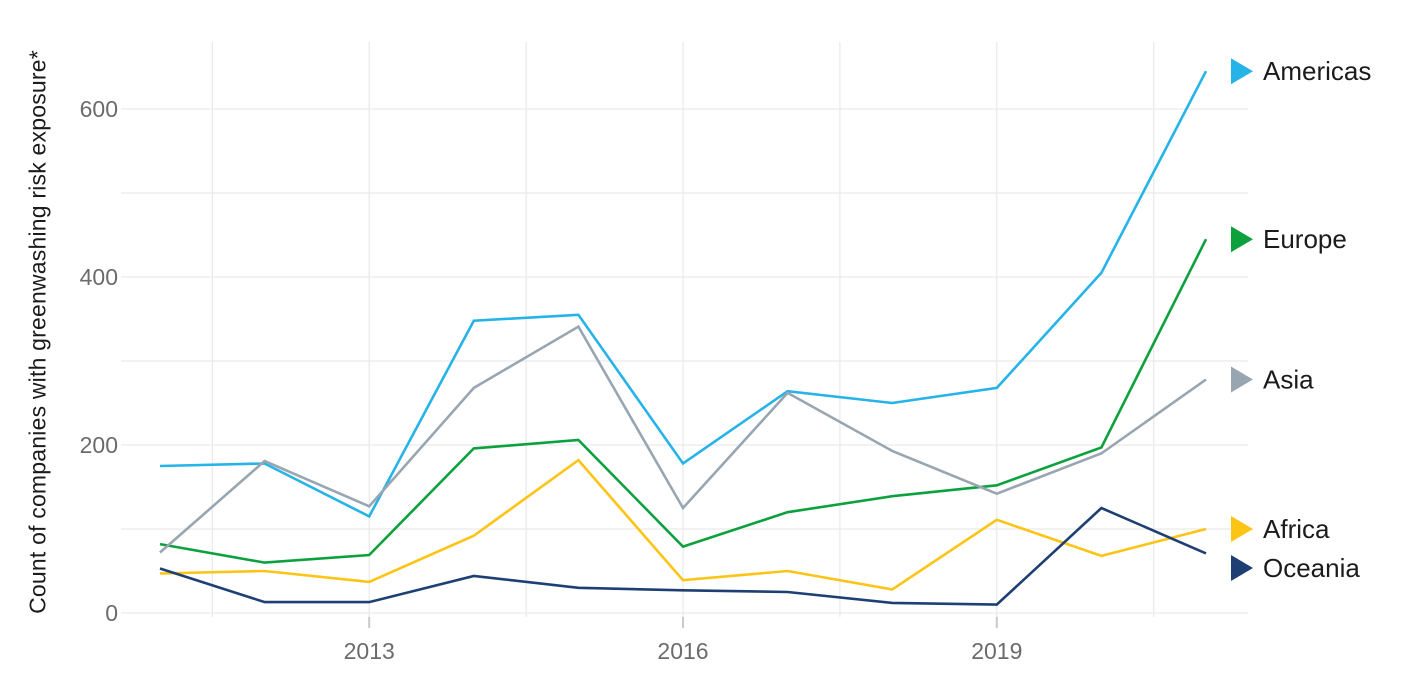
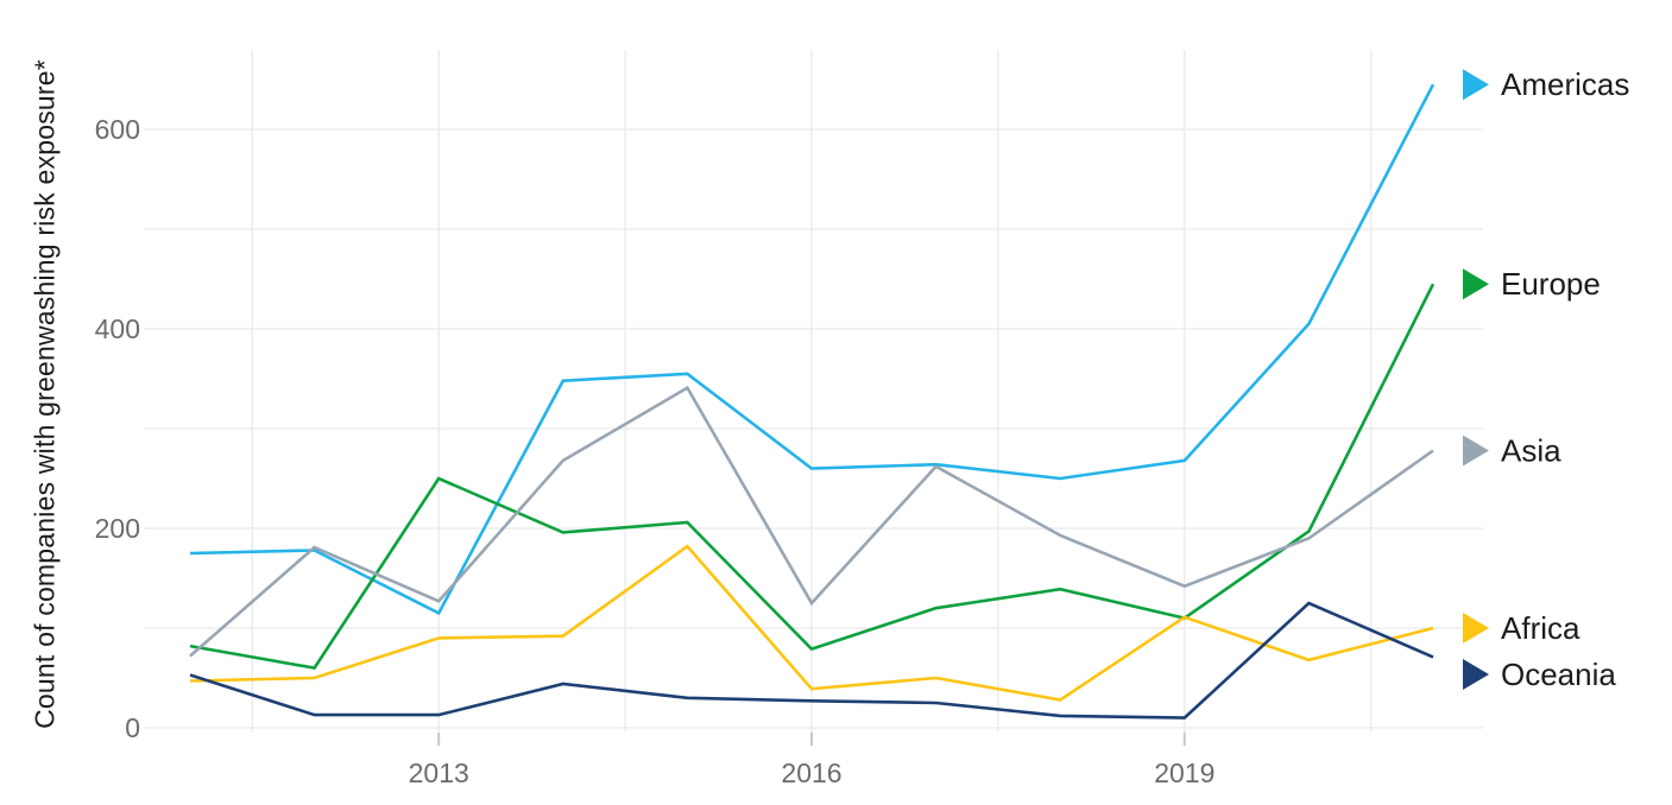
Europe/2013: 70 -> 250
Africa/2013: 40 -> 90
Americas/2016: 180 -> 260
Europe/2019: 150 -> 110
